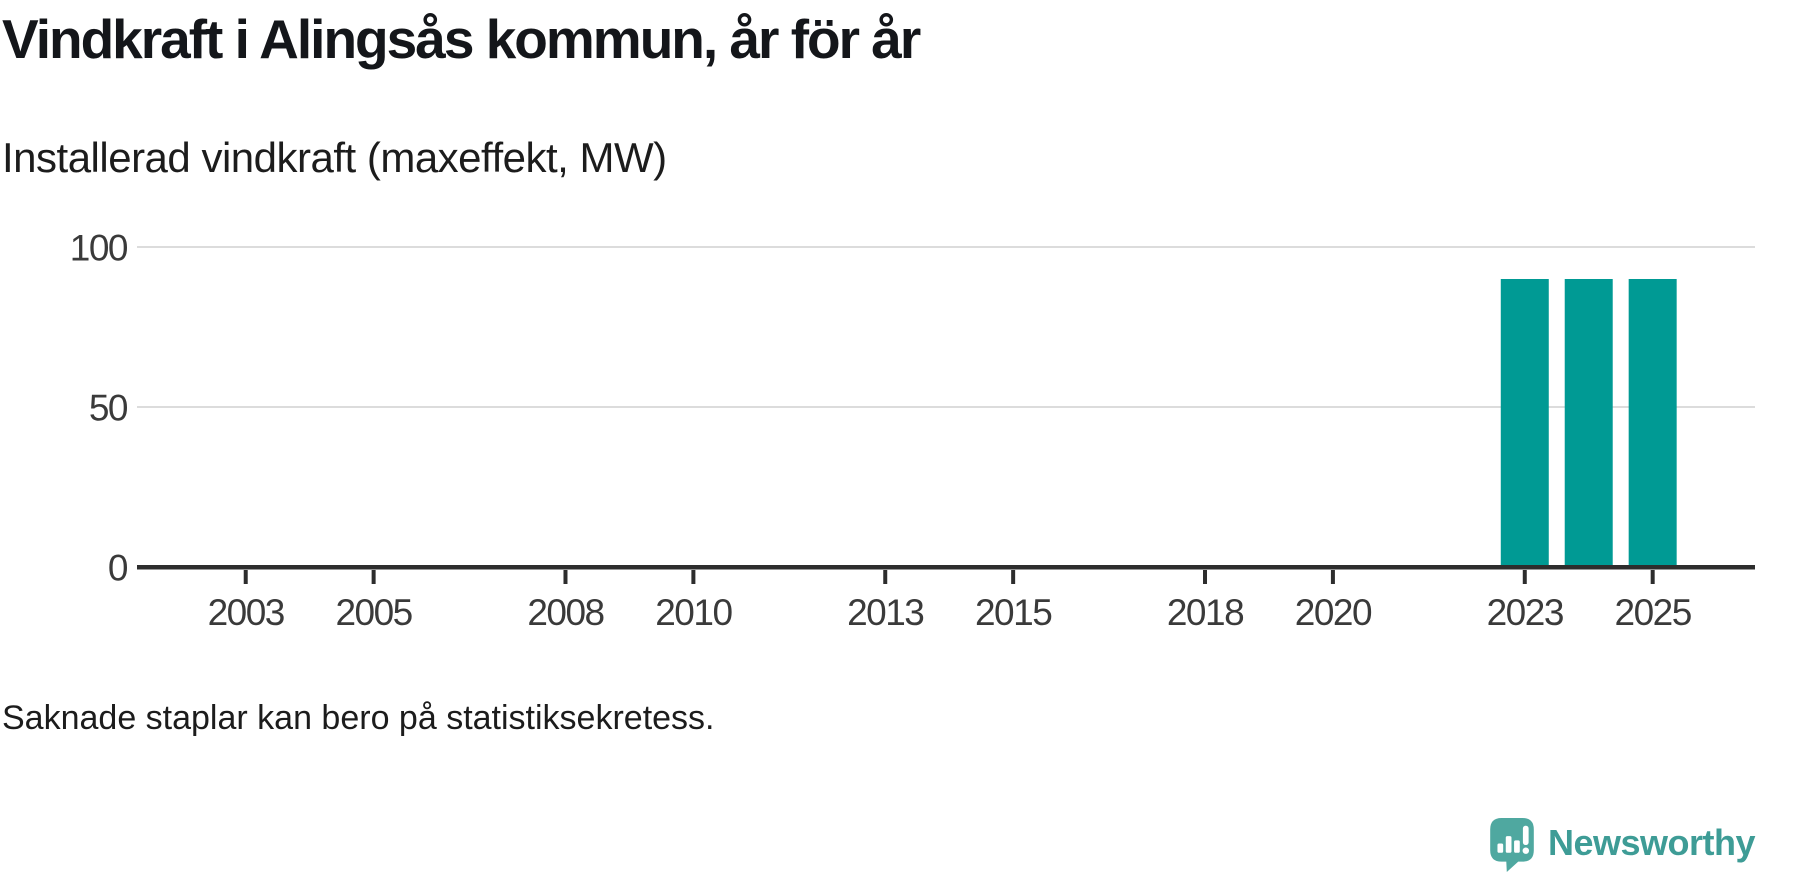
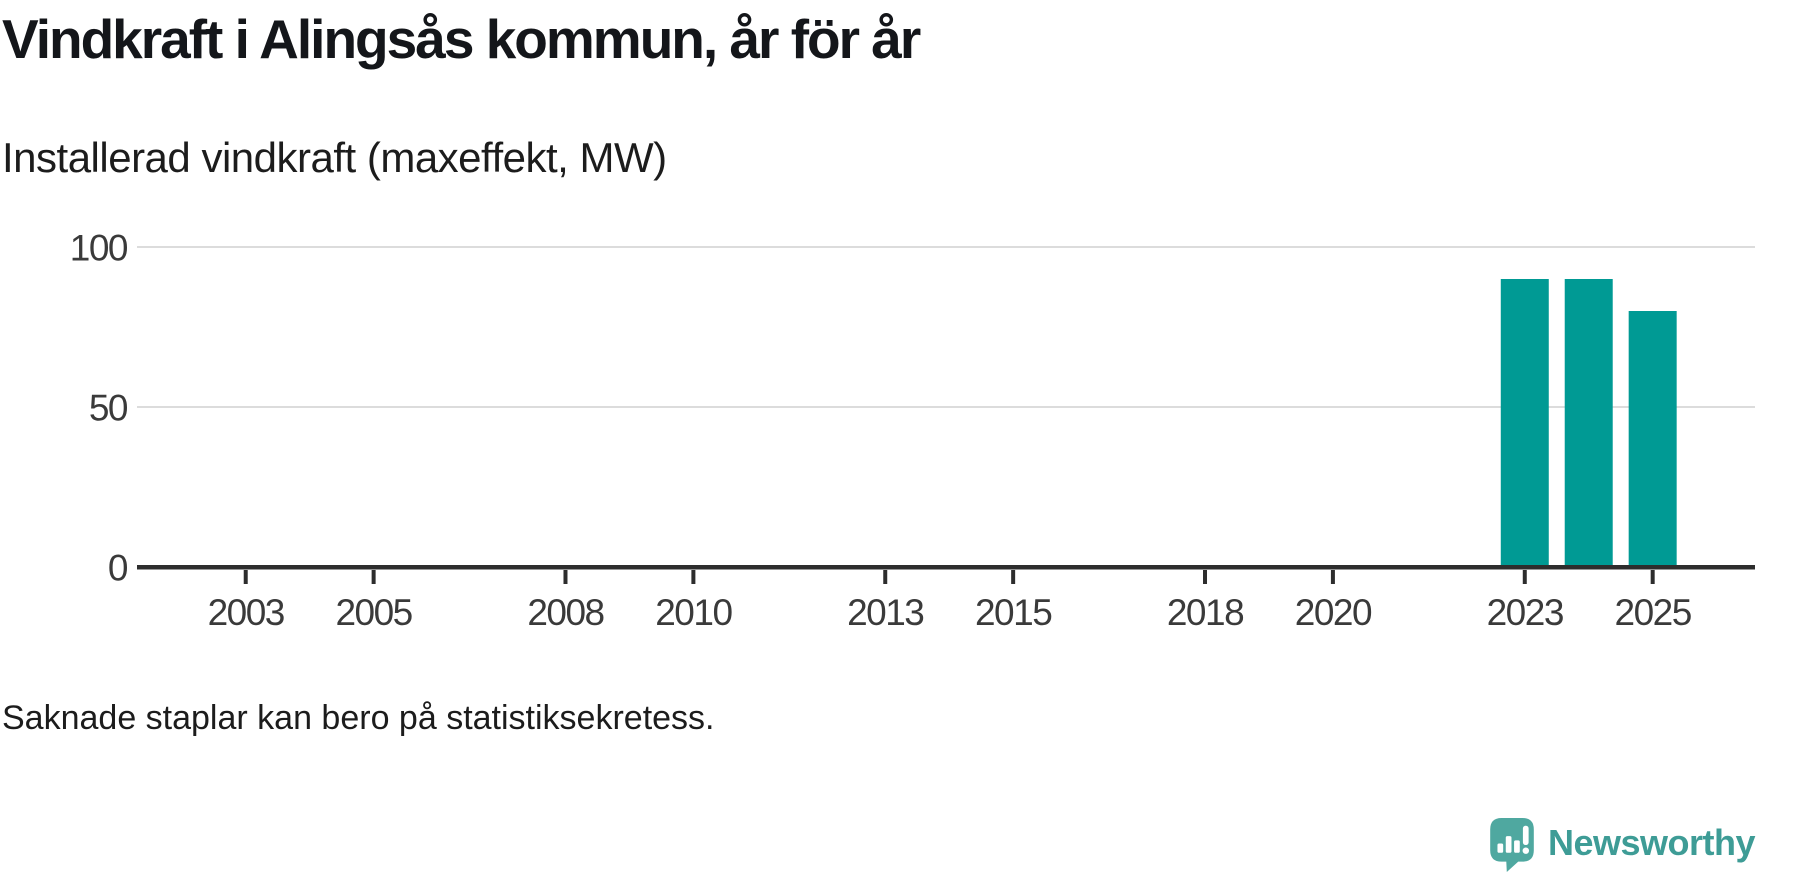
2025: 90 -> 80
